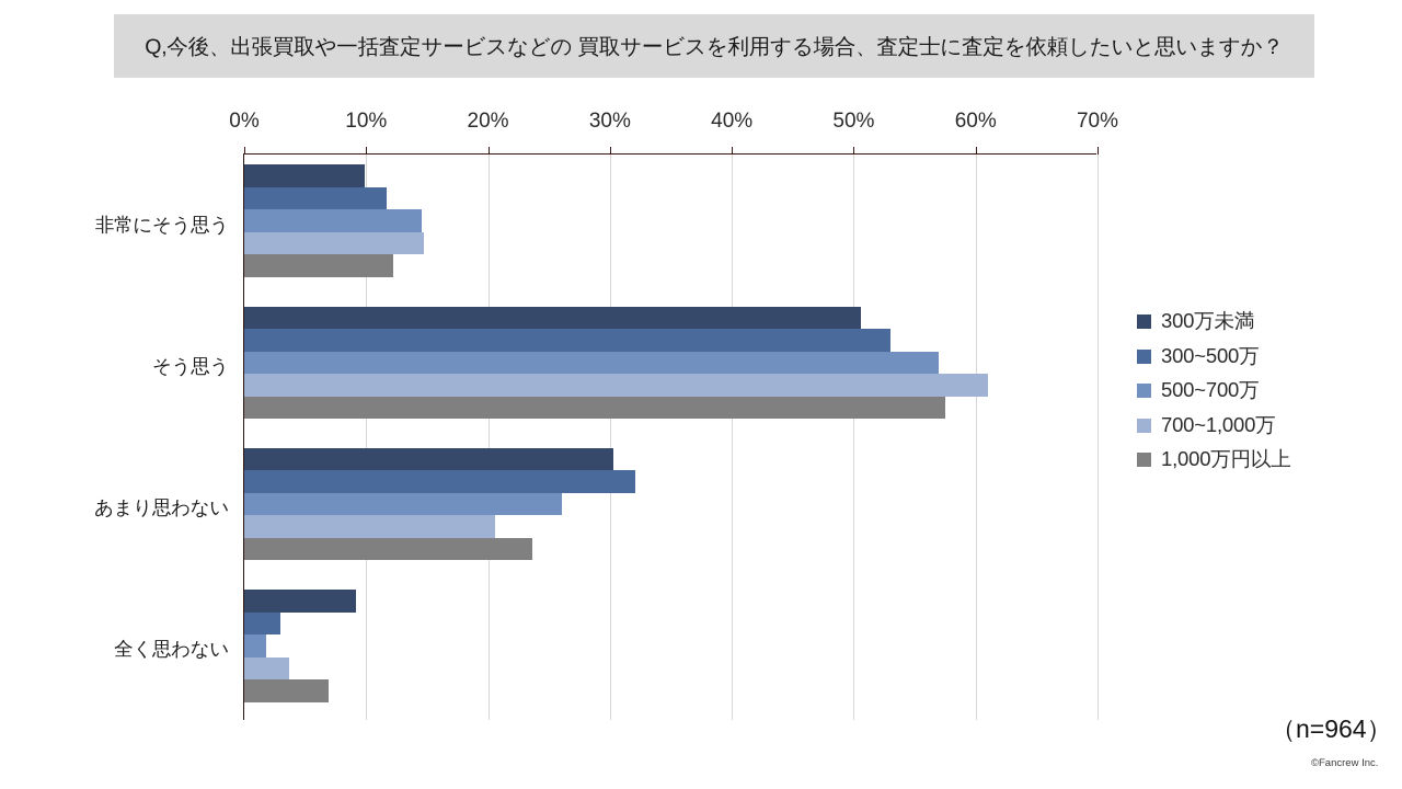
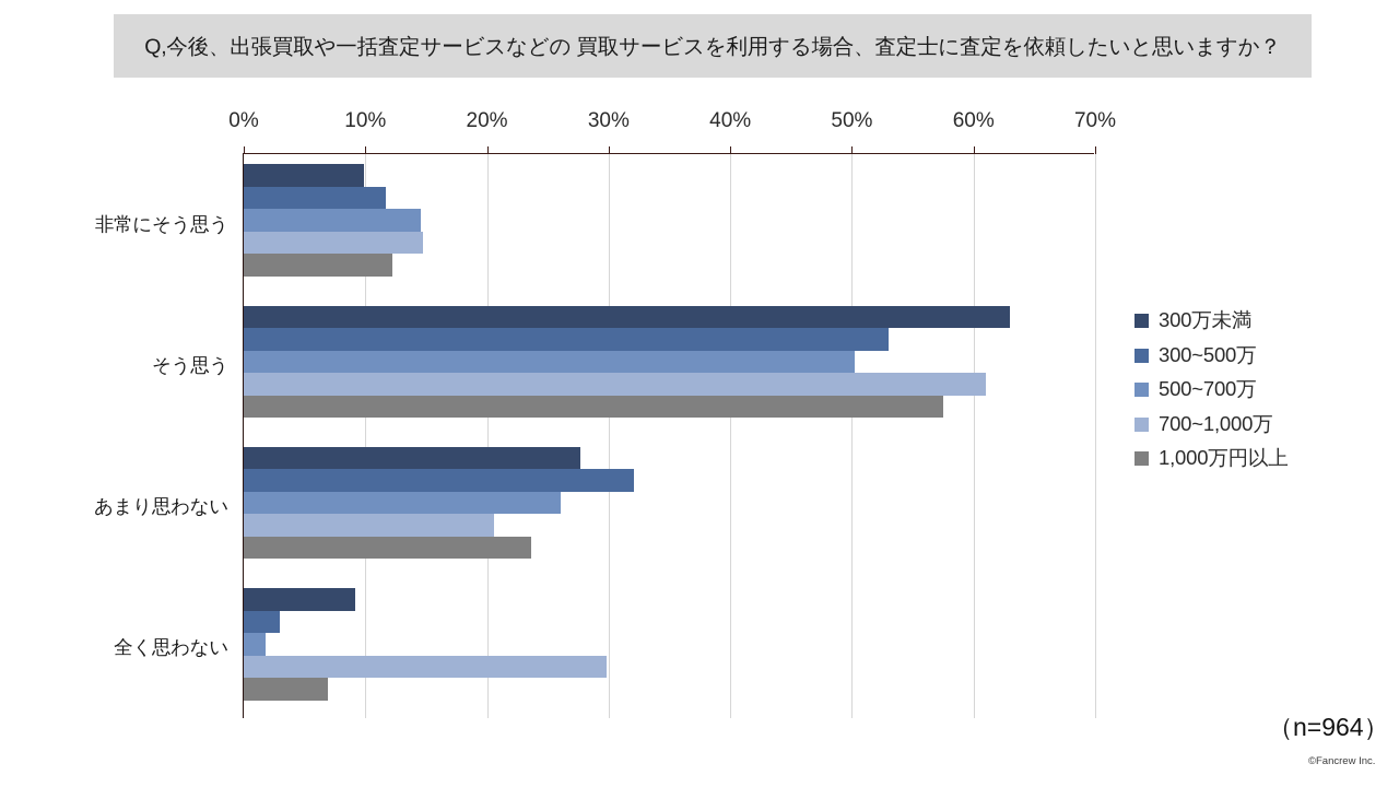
300万未満/そう思う: 50.6% -> 63.0%
500~700万/そう思う: 57.0% -> 50.2%
300万未満/あまり思わない: 30.3% -> 27.7%
700~1,000万/全く思わない: 3.7% -> 29.8%
